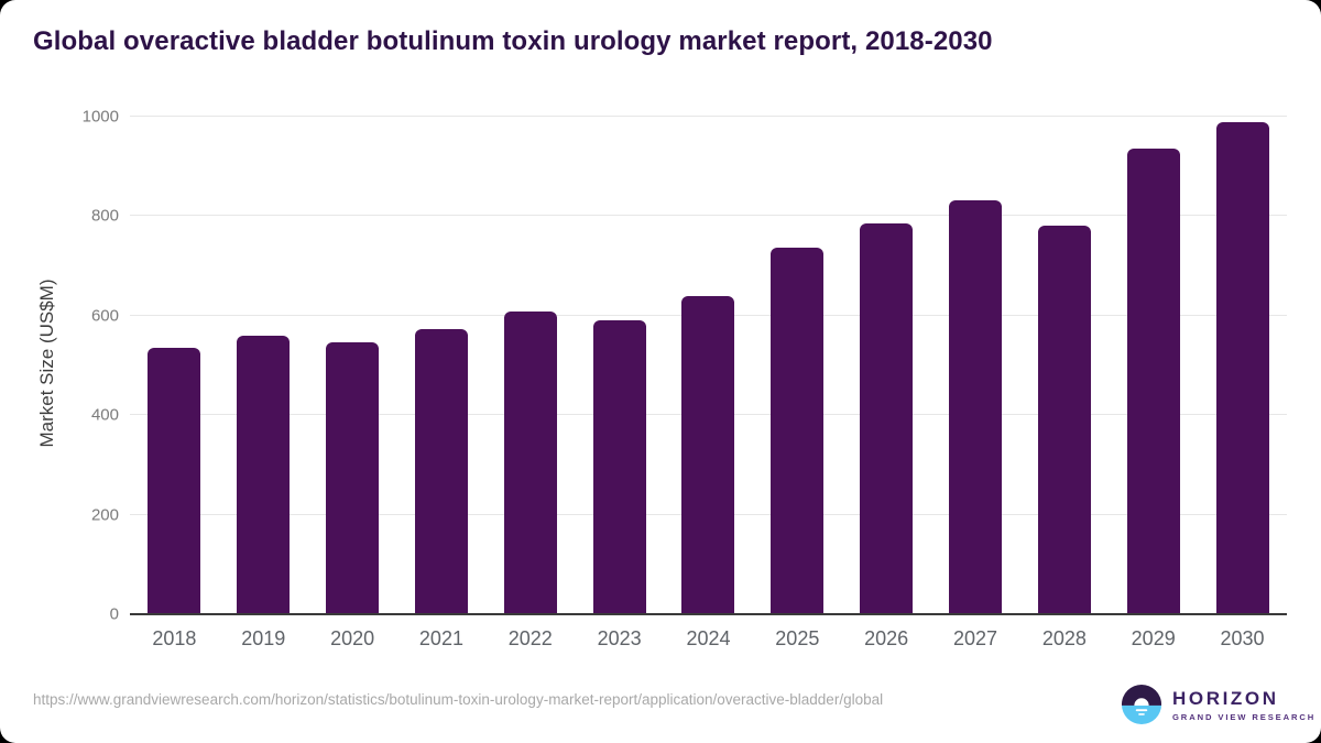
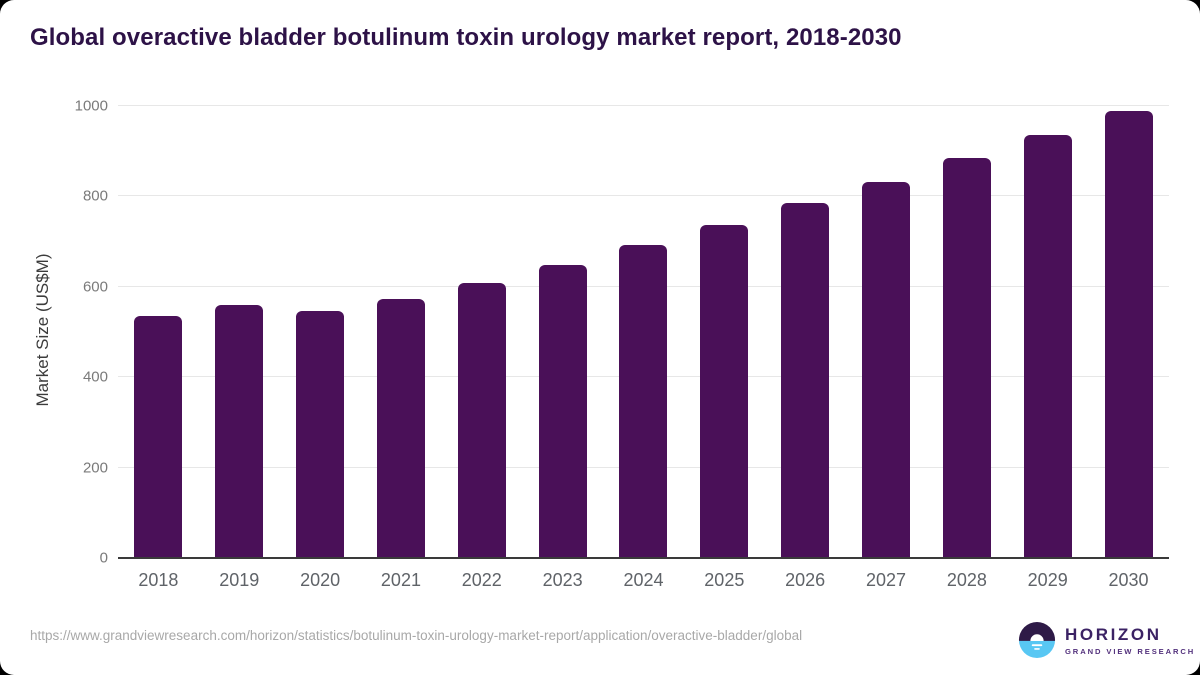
2023: 590 -> 650
2024: 640 -> 690
2028: 780 -> 880
